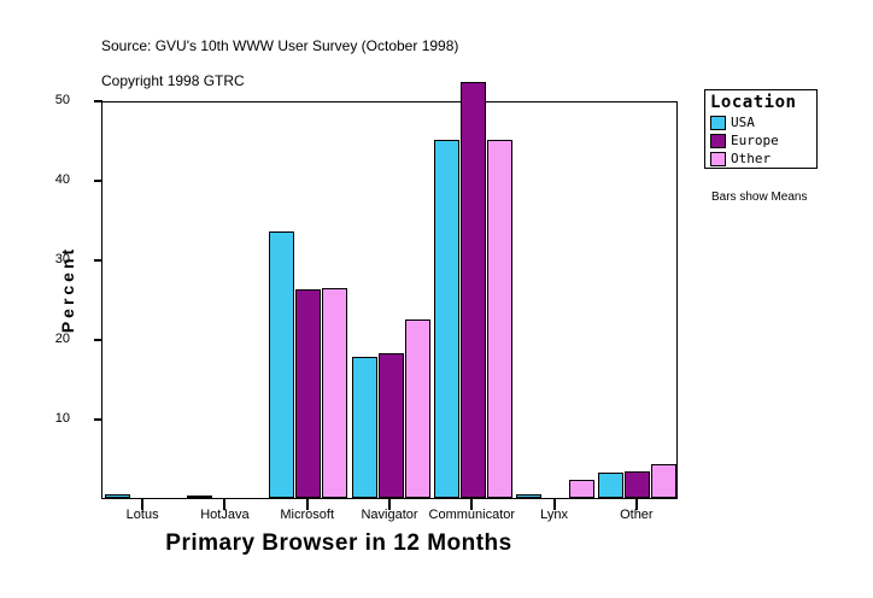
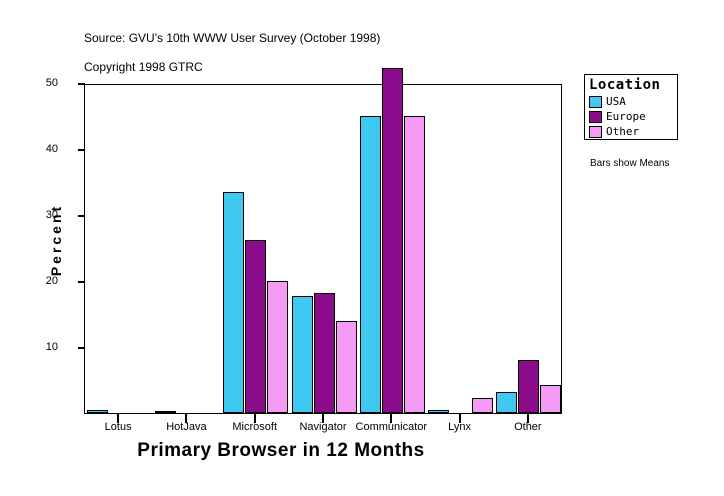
Other/Microsoft: 26 -> 20
Other/Navigator: 22 -> 14
Europe/Other: 3 -> 8
